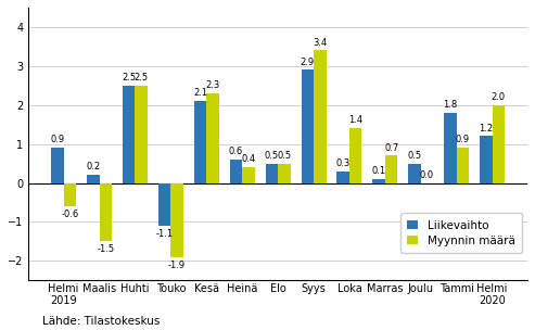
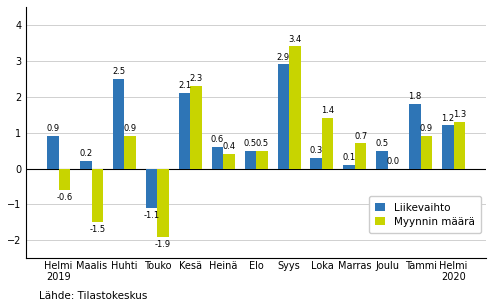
Myynnin määrä/Huhti: 2.5 -> 0.9
Myynnin määrä/Helmi 2020: 2.0 -> 1.3
